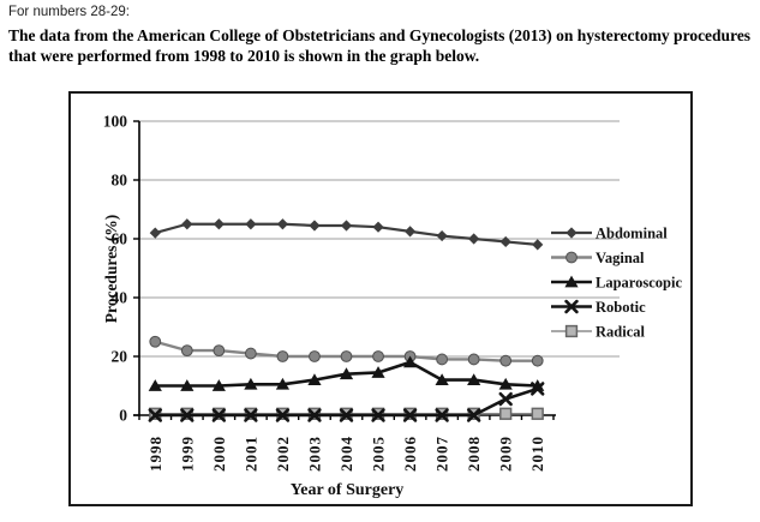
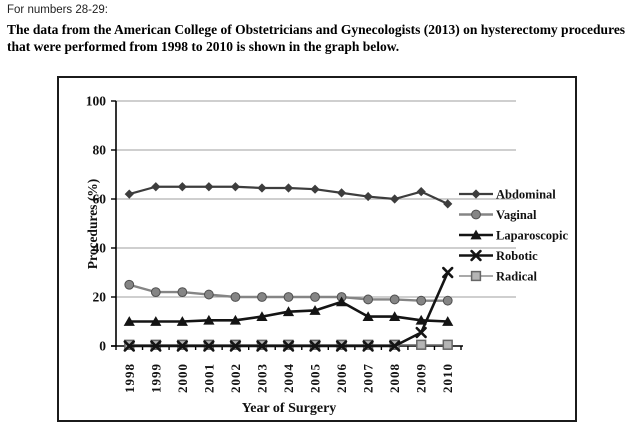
Abdominal/2009: 59 -> 63
Robotic/2010: 9 -> 30
